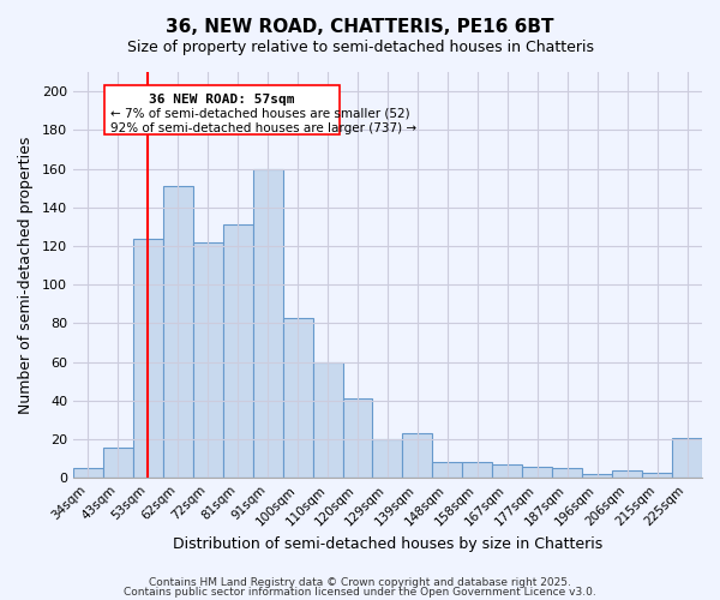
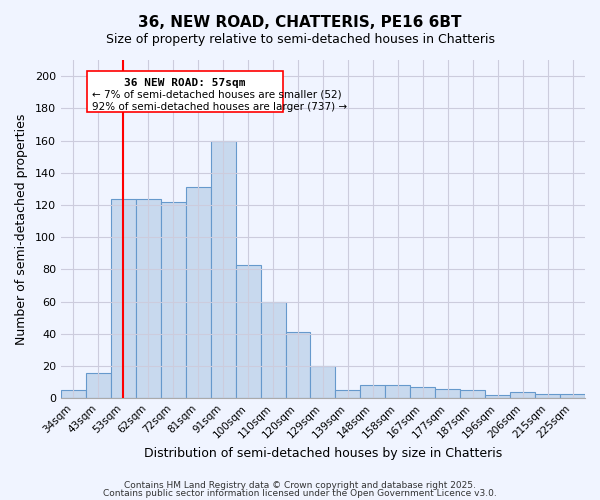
62sqm: 151 -> 124
139sqm: 23 -> 5
225sqm: 21 -> 3
